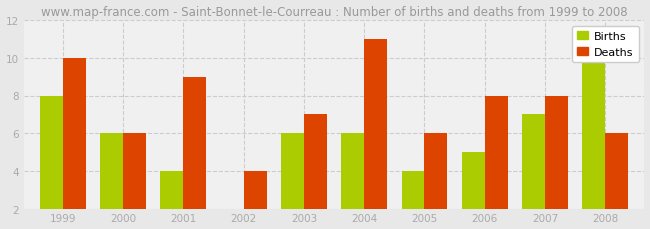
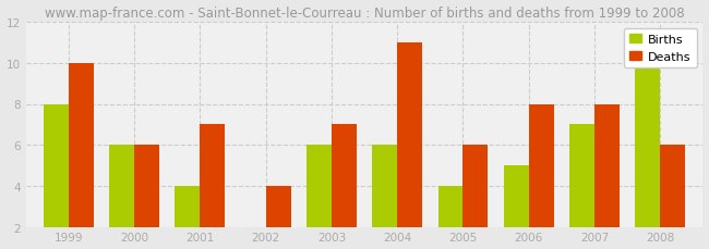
Deaths/2001: 9 -> 7
